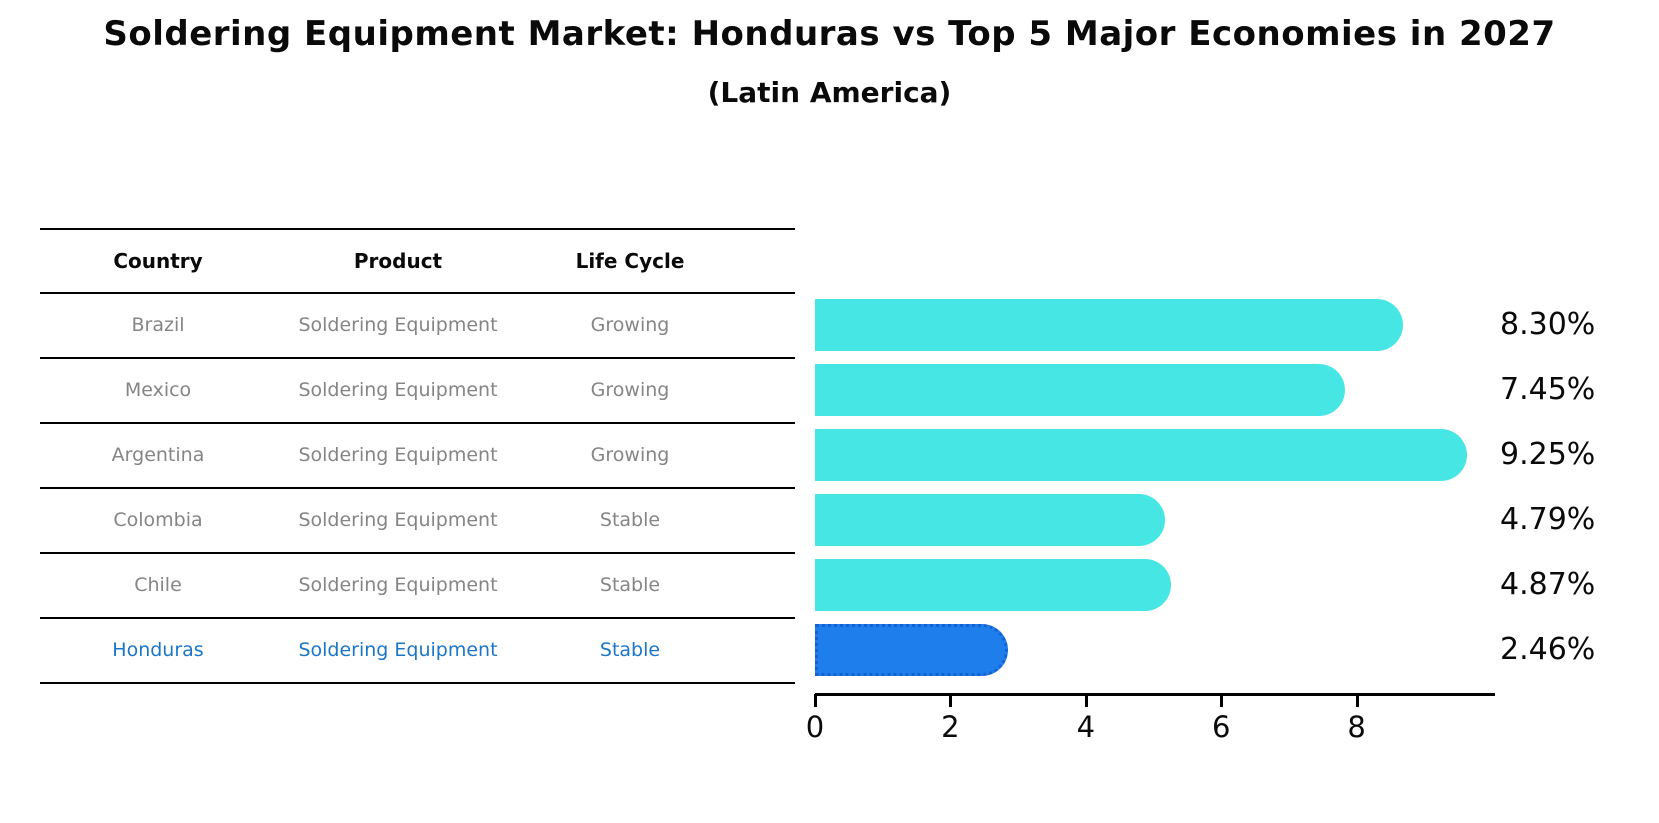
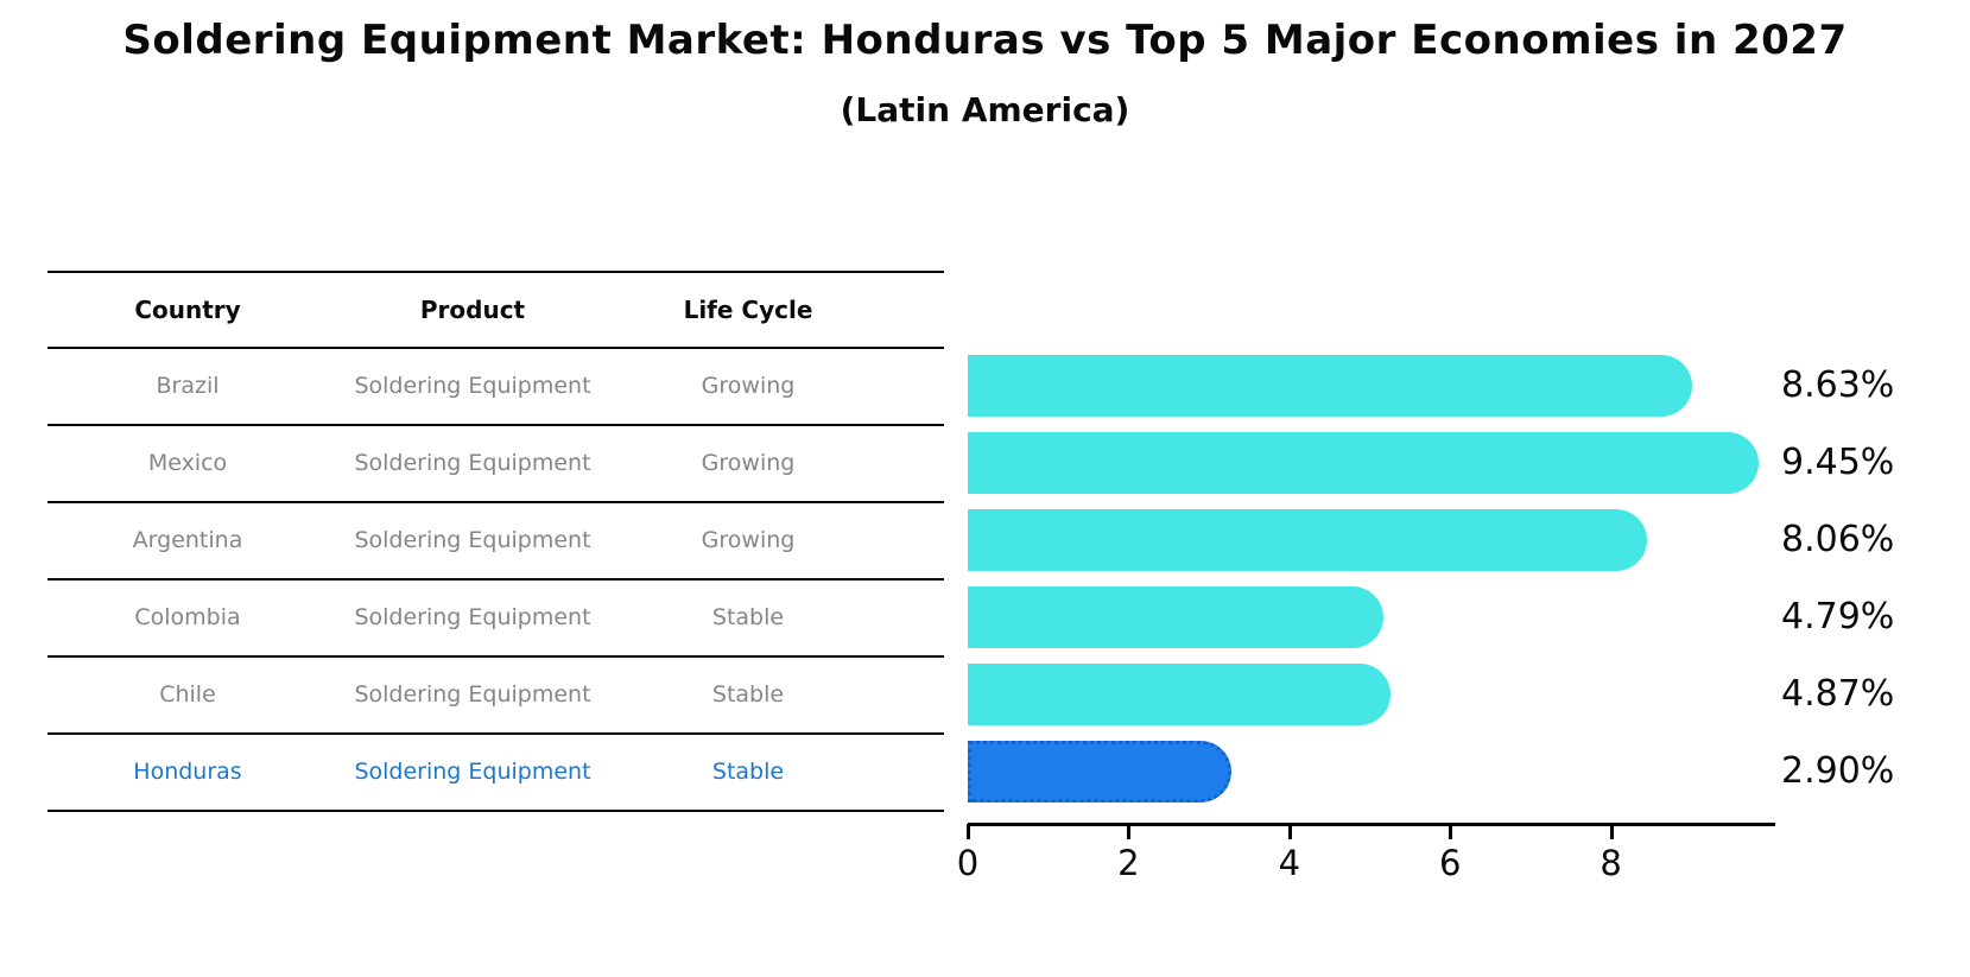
Brazil: 8.30% -> 8.63%
Mexico: 7.45% -> 9.45%
Argentina: 9.25% -> 8.06%
Honduras: 2.46% -> 2.90%
